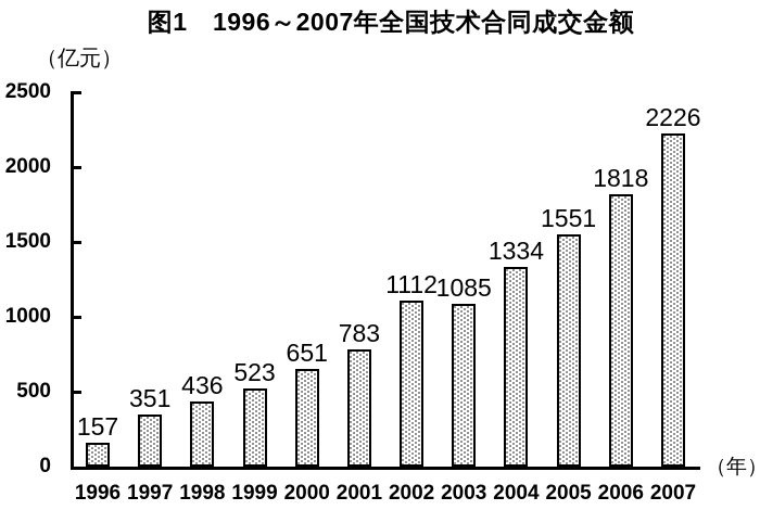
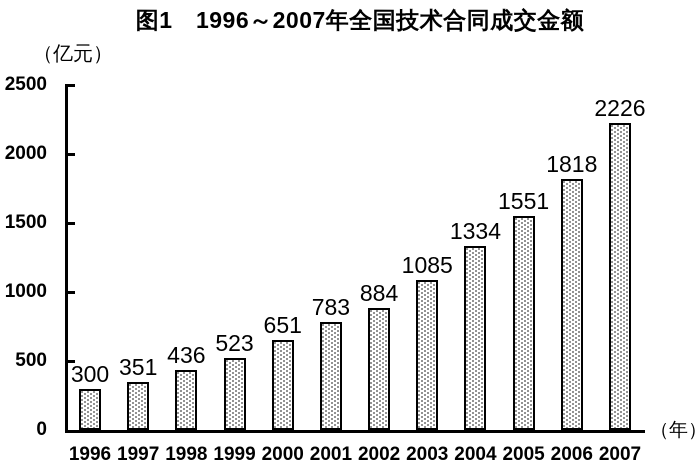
1996: 157 -> 300
2002: 1112 -> 884
